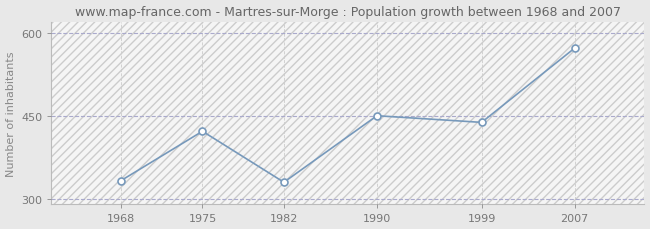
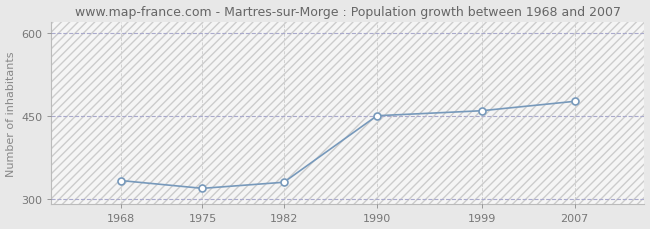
1975: 422 -> 319
1999: 438 -> 459
2007: 572 -> 476
